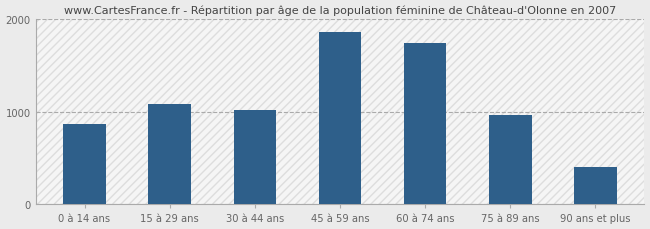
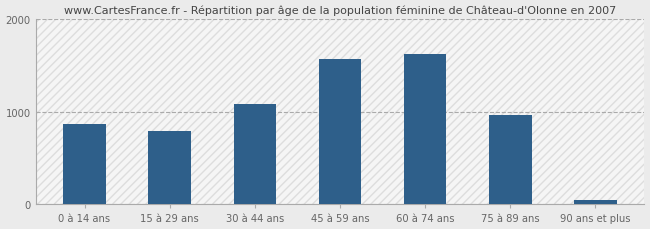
15 à 29 ans: 1080 -> 790
30 à 44 ans: 1020 -> 1080
45 à 59 ans: 1860 -> 1560
60 à 74 ans: 1740 -> 1620
90 ans et plus: 400 -> 40
